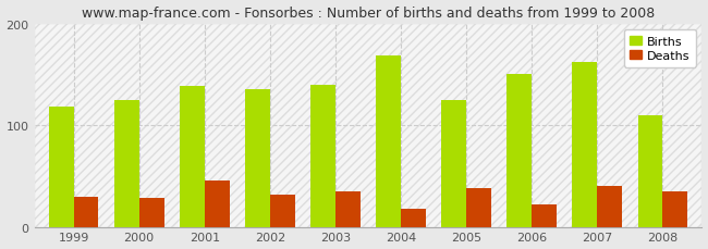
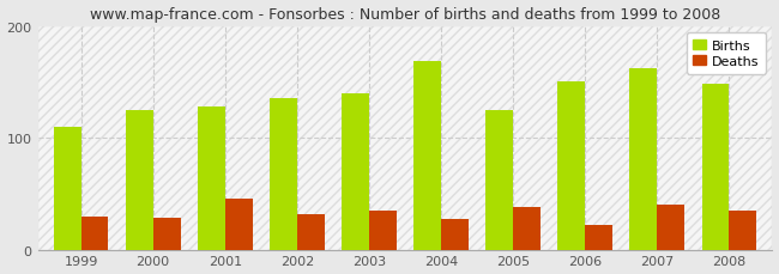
Births/1999: 118 -> 110
Births/2001: 138 -> 128
Deaths/2004: 18 -> 27
Births/2008: 110 -> 148
